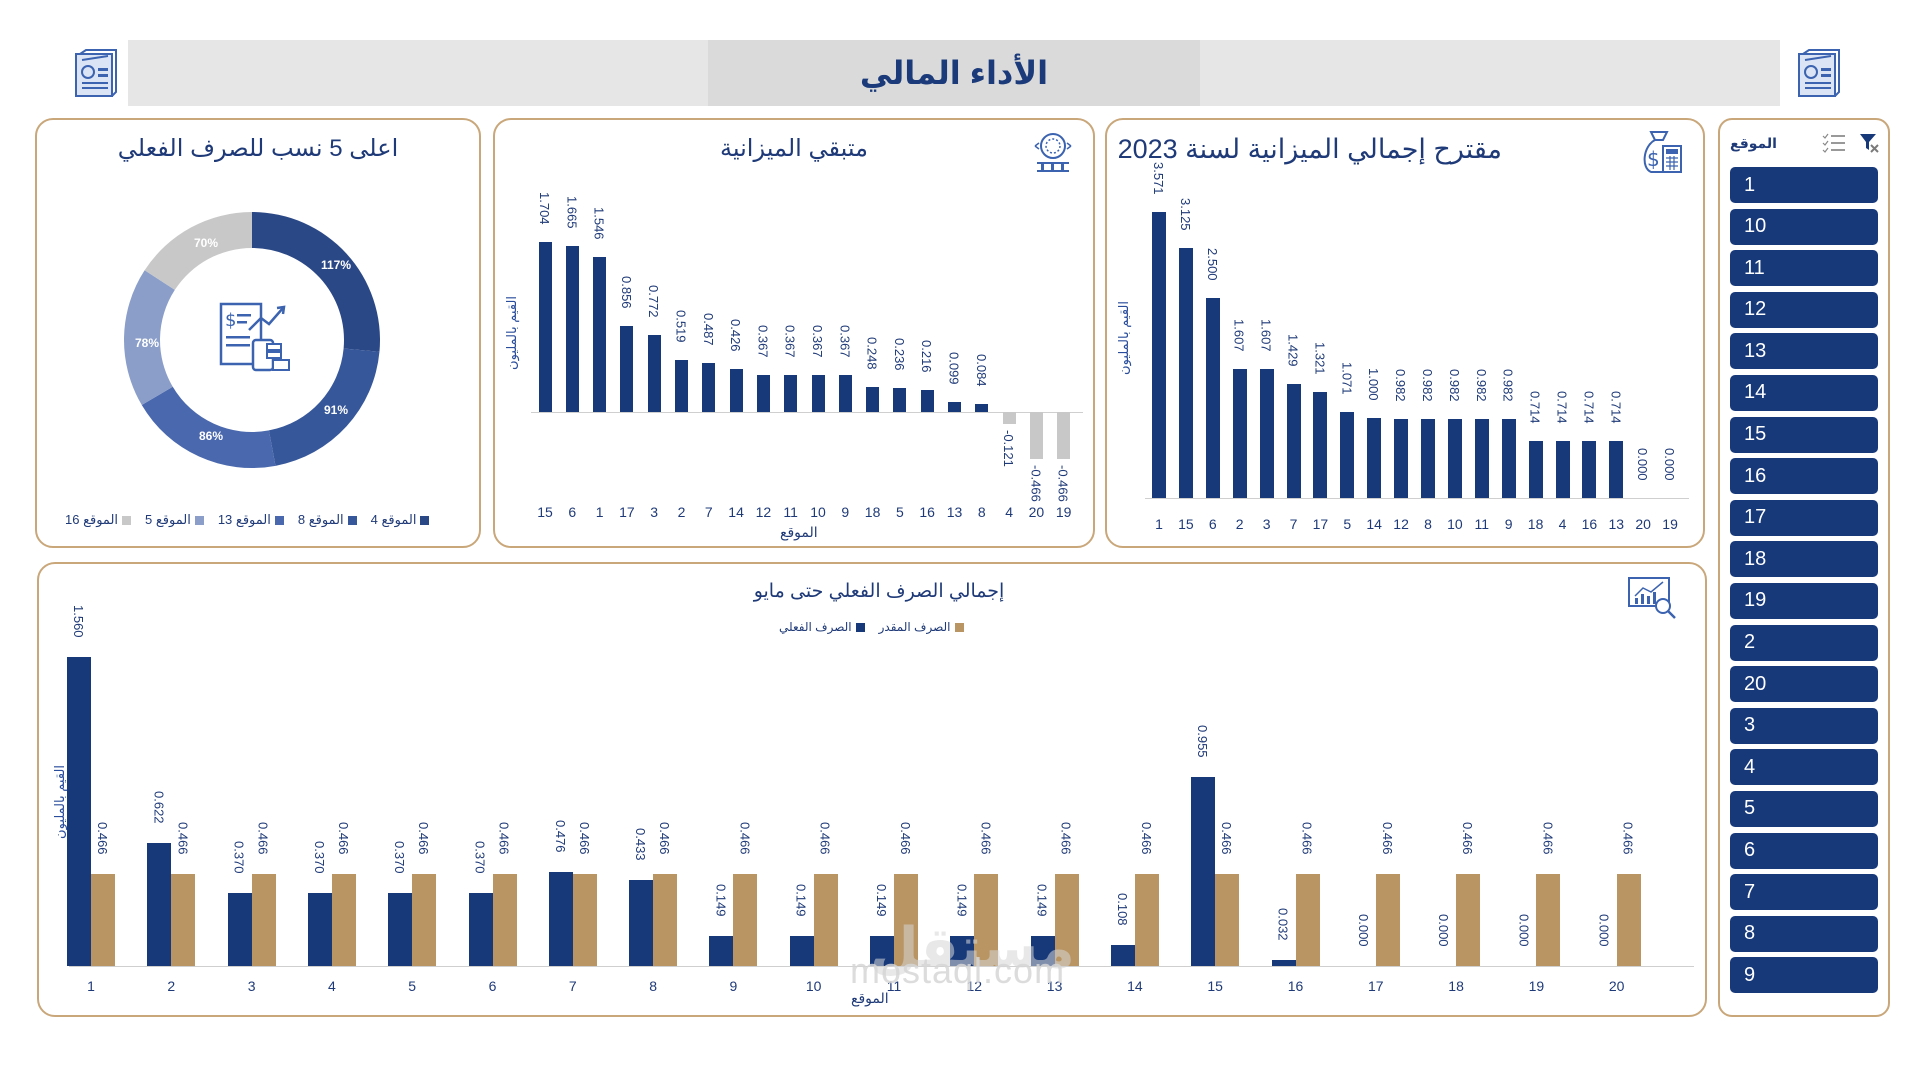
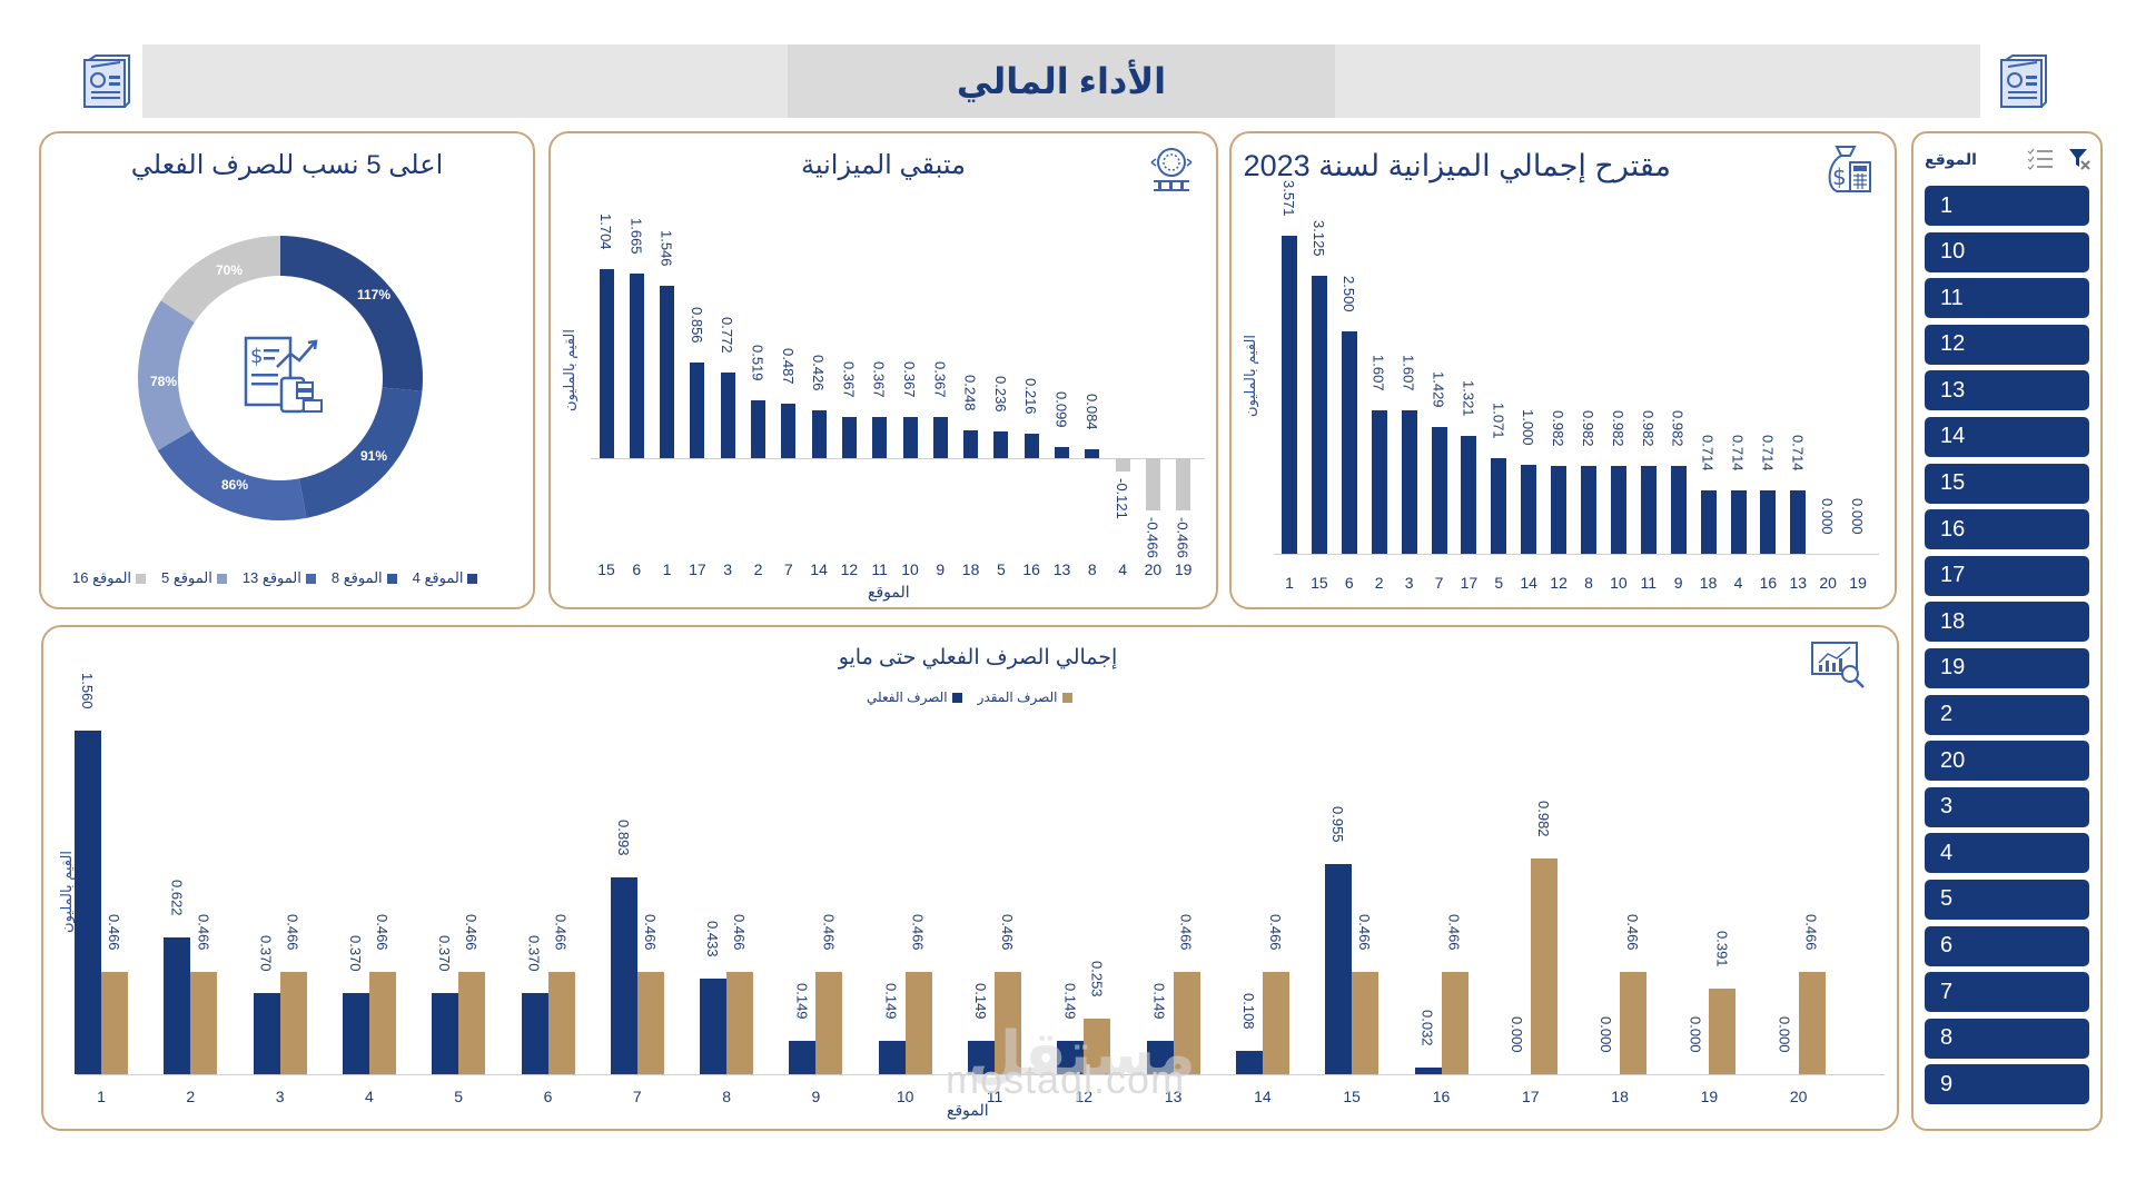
إجمالي الصرف الفعلي حتى مايو/الصرف الفعلي/7: 0.476 -> 0.893
إجمالي الصرف الفعلي حتى مايو/الصرف المقدر/12: 0.466 -> 0.253
إجمالي الصرف الفعلي حتى مايو/الصرف المقدر/17: 0.466 -> 0.982
إجمالي الصرف الفعلي حتى مايو/الصرف المقدر/19: 0.466 -> 0.391
